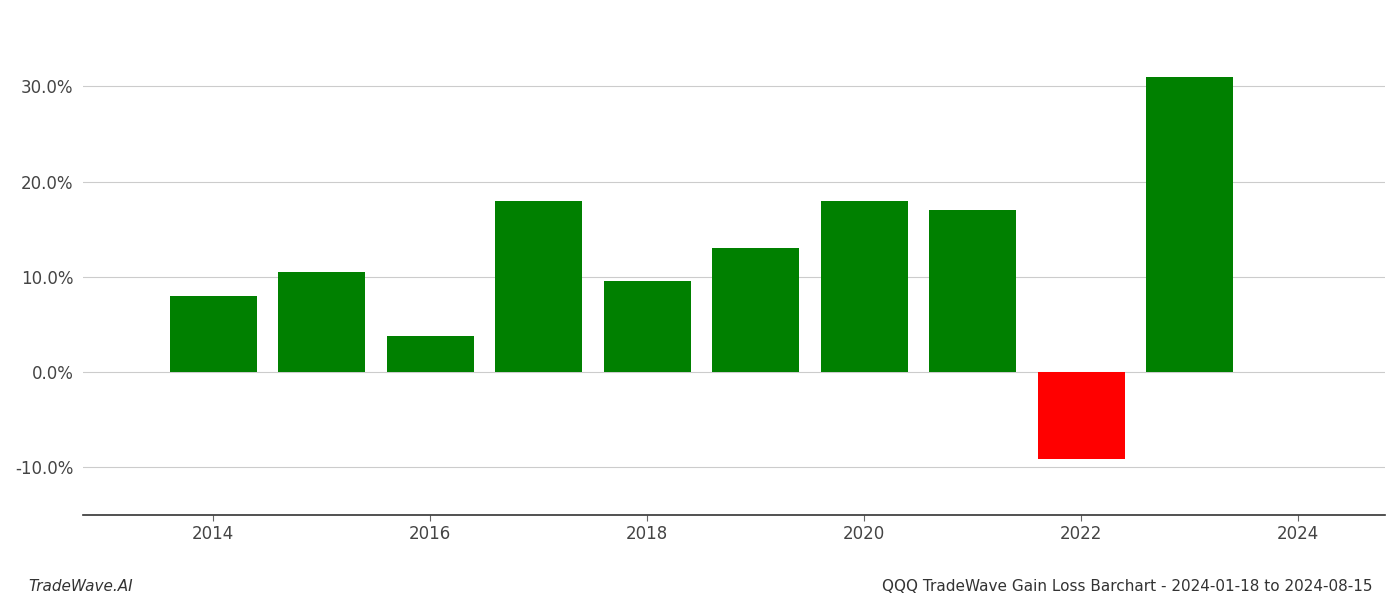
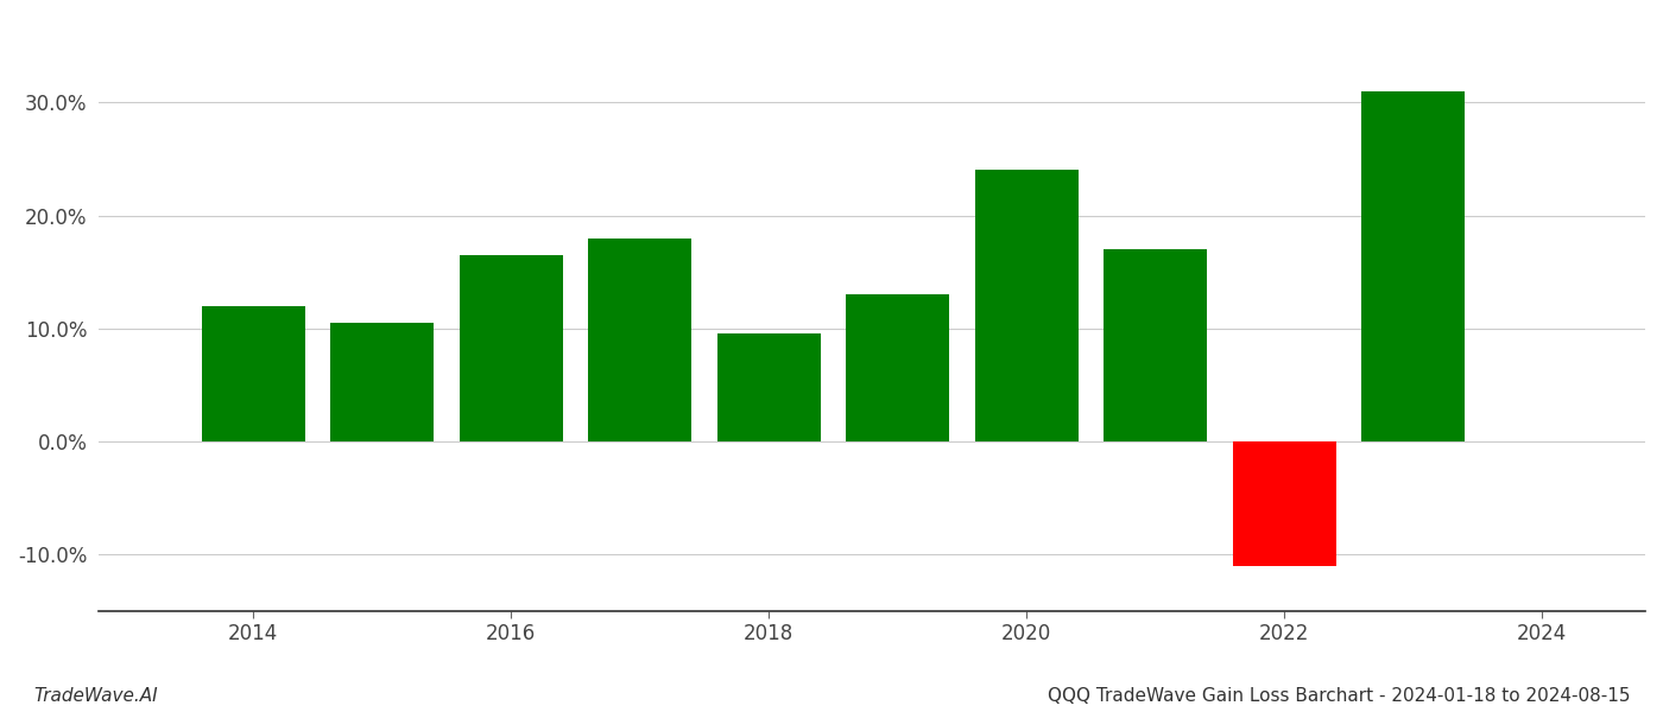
2014: 8.0% -> 12.0%
2016: 3.8% -> 16.5%
2020: 18.0% -> 24.0%
2022: -9.2% -> -11.0%
